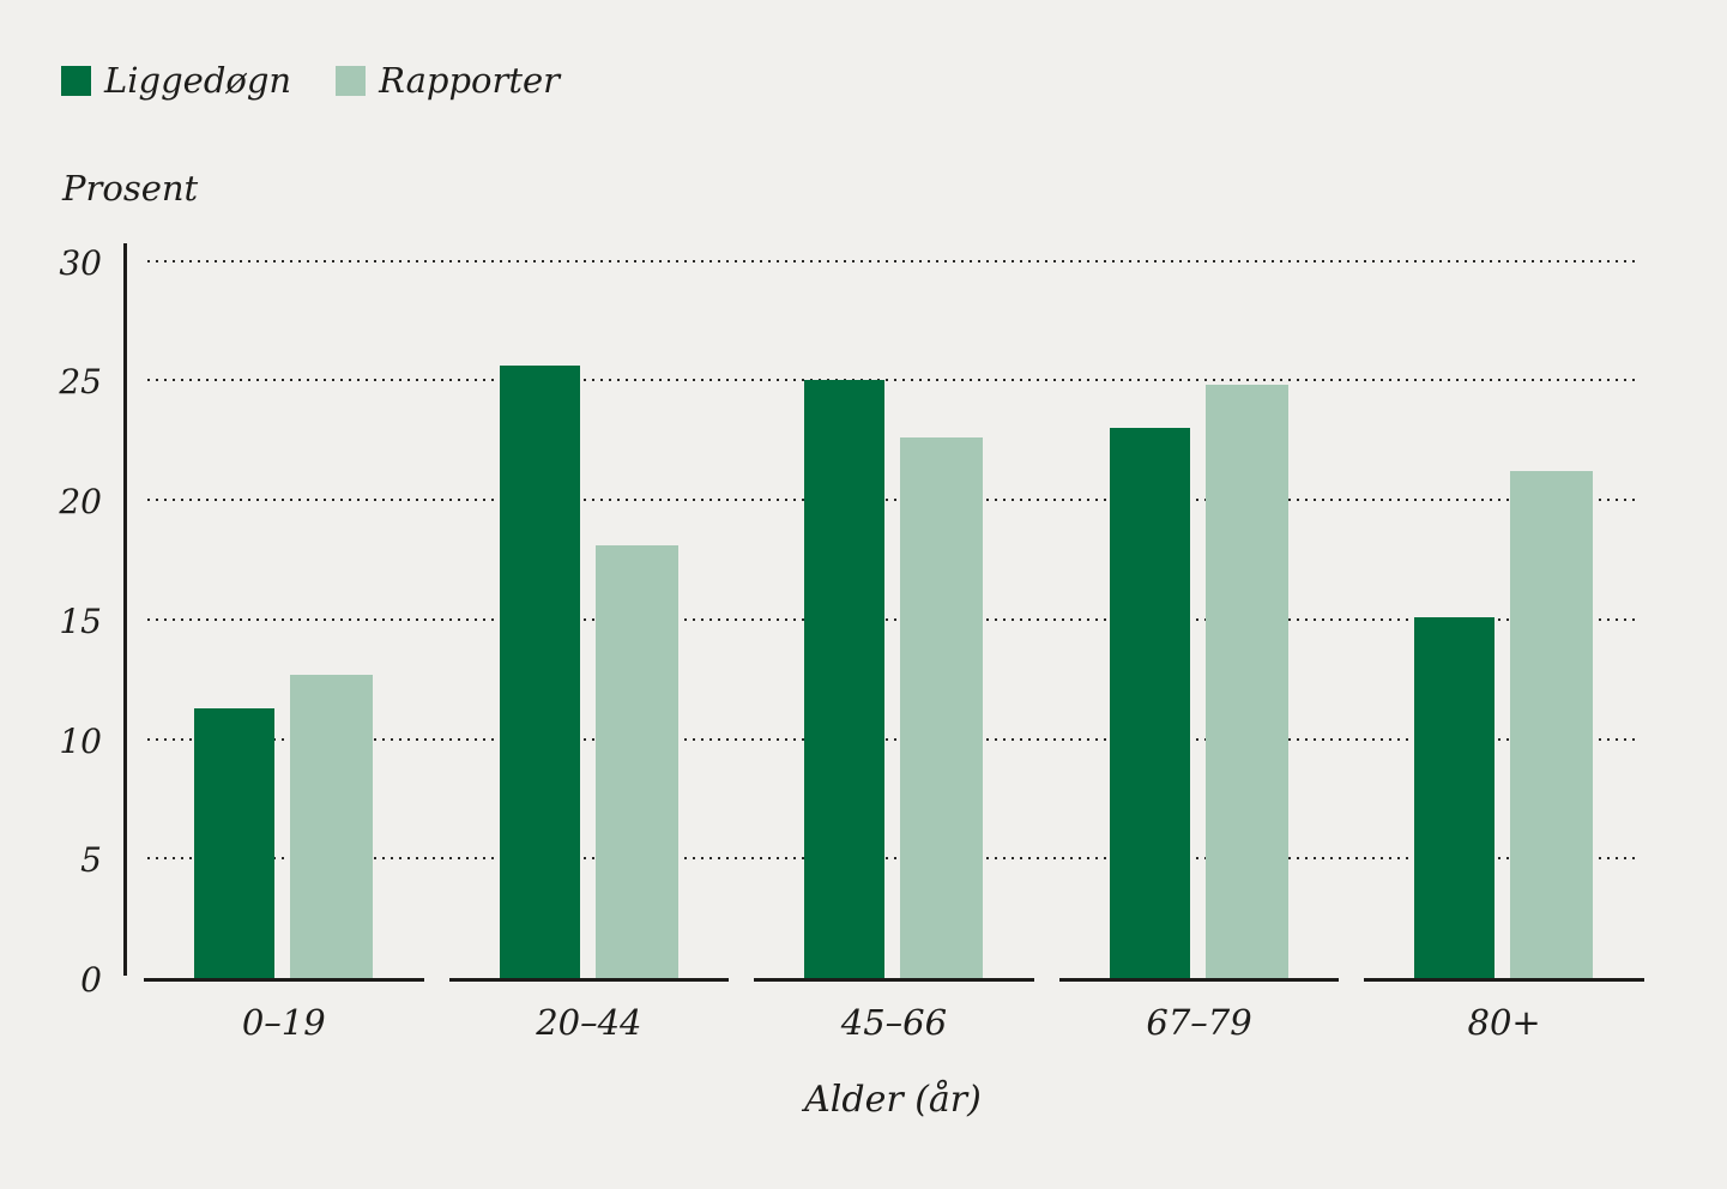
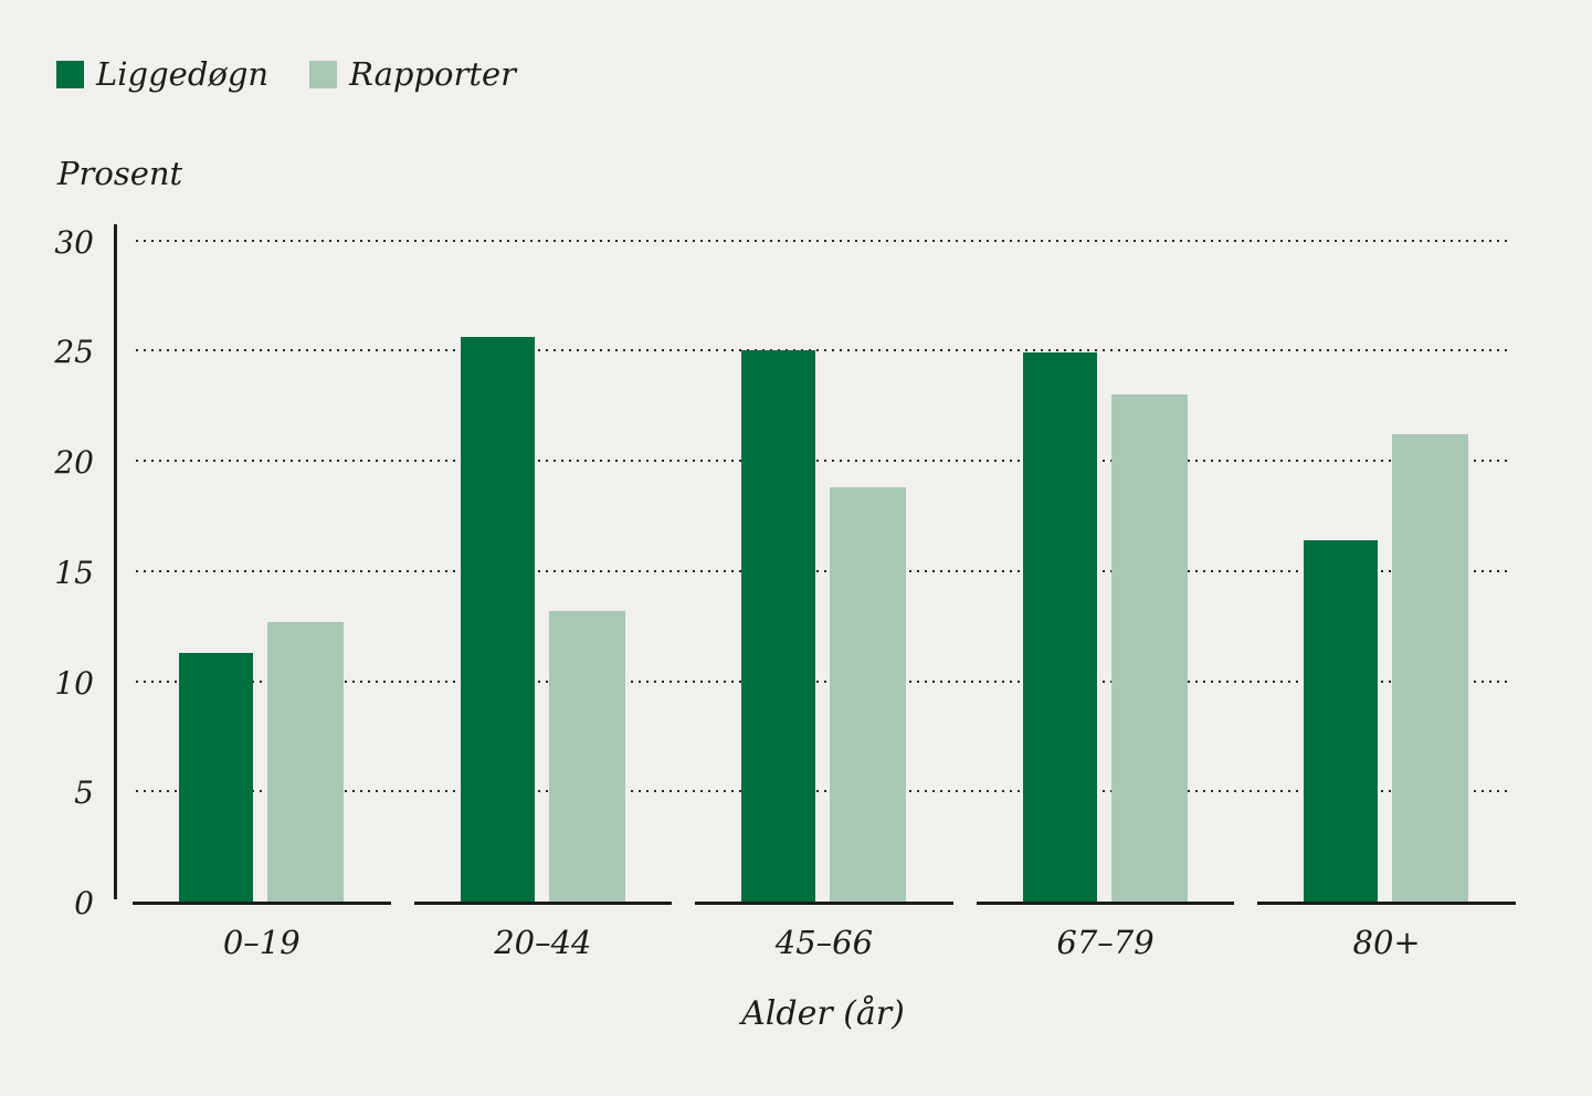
Rapporter/20–44: 18.1 -> 13.2
Rapporter/45–66: 22.6 -> 18.8
Liggedøgn/67–79: 23.0 -> 24.9
Rapporter/67–79: 24.8 -> 23.0
Liggedøgn/80+: 15.1 -> 16.4
